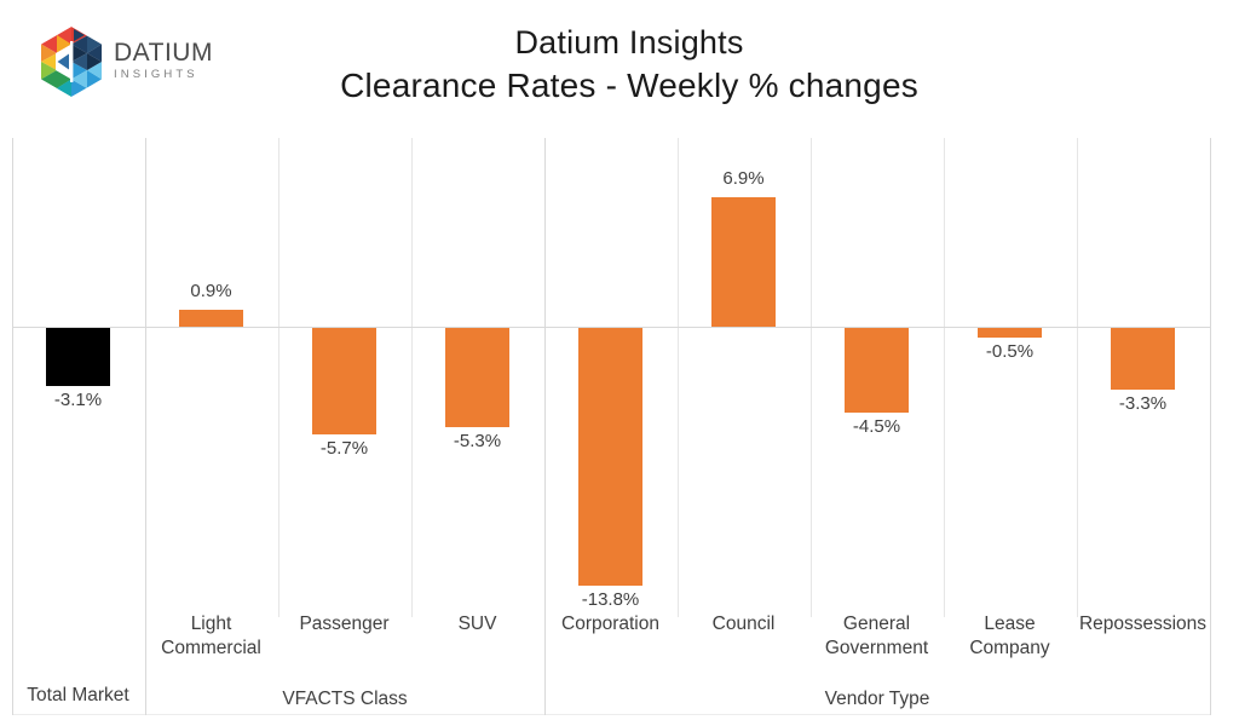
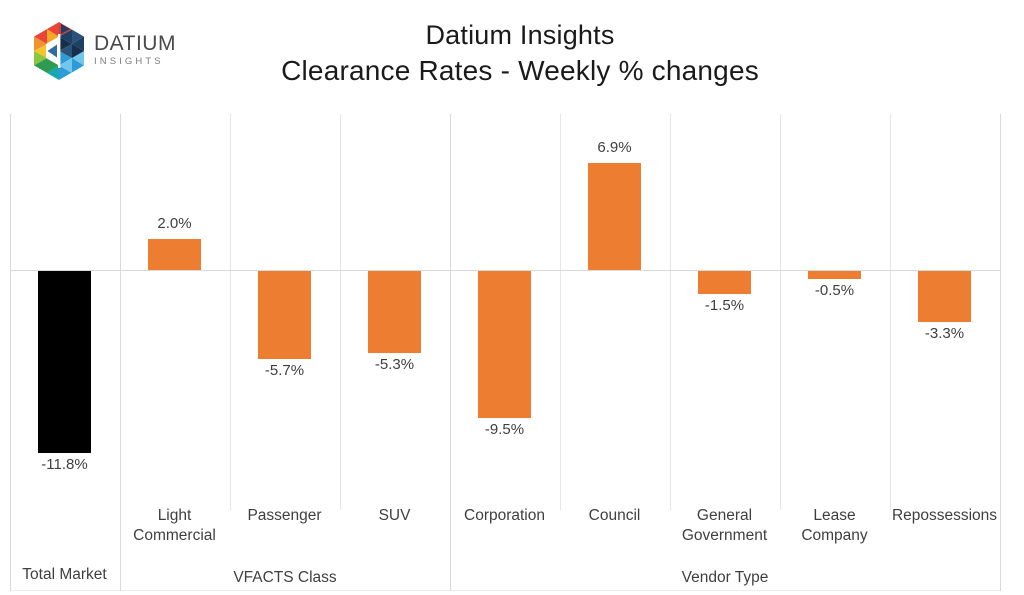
Total Market: -3.1% -> -11.8%
Light Commercial: 0.9% -> 2.0%
Corporation: -13.8% -> -9.5%
General Government: -4.5% -> -1.5%
